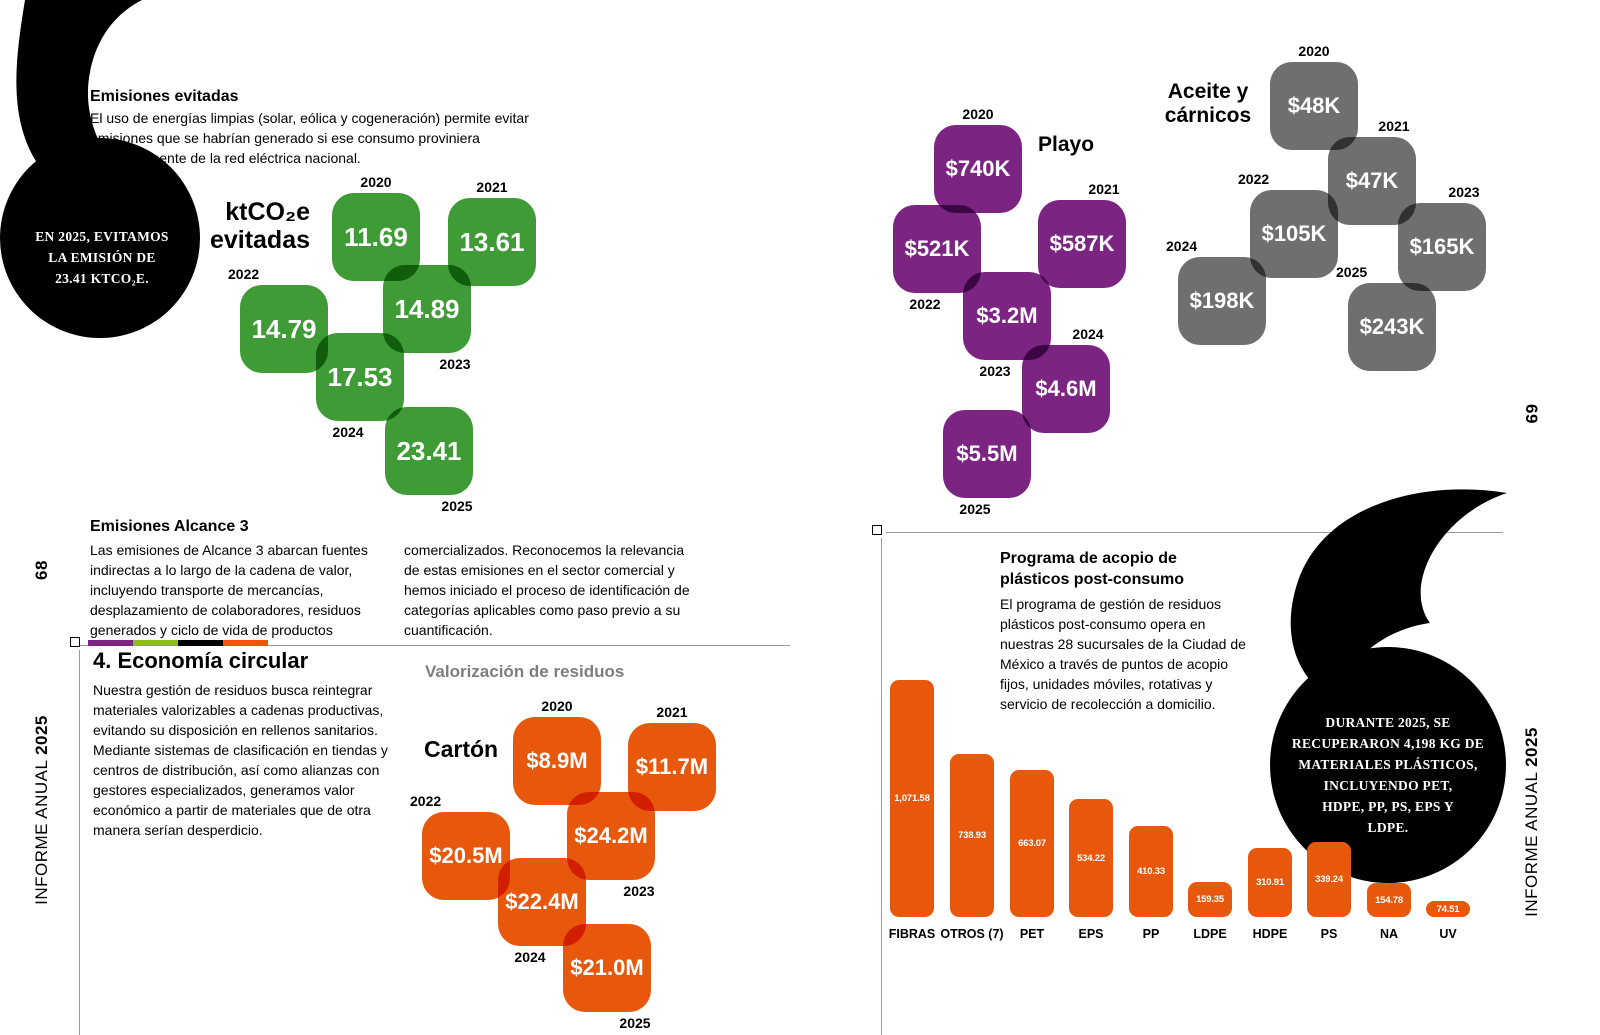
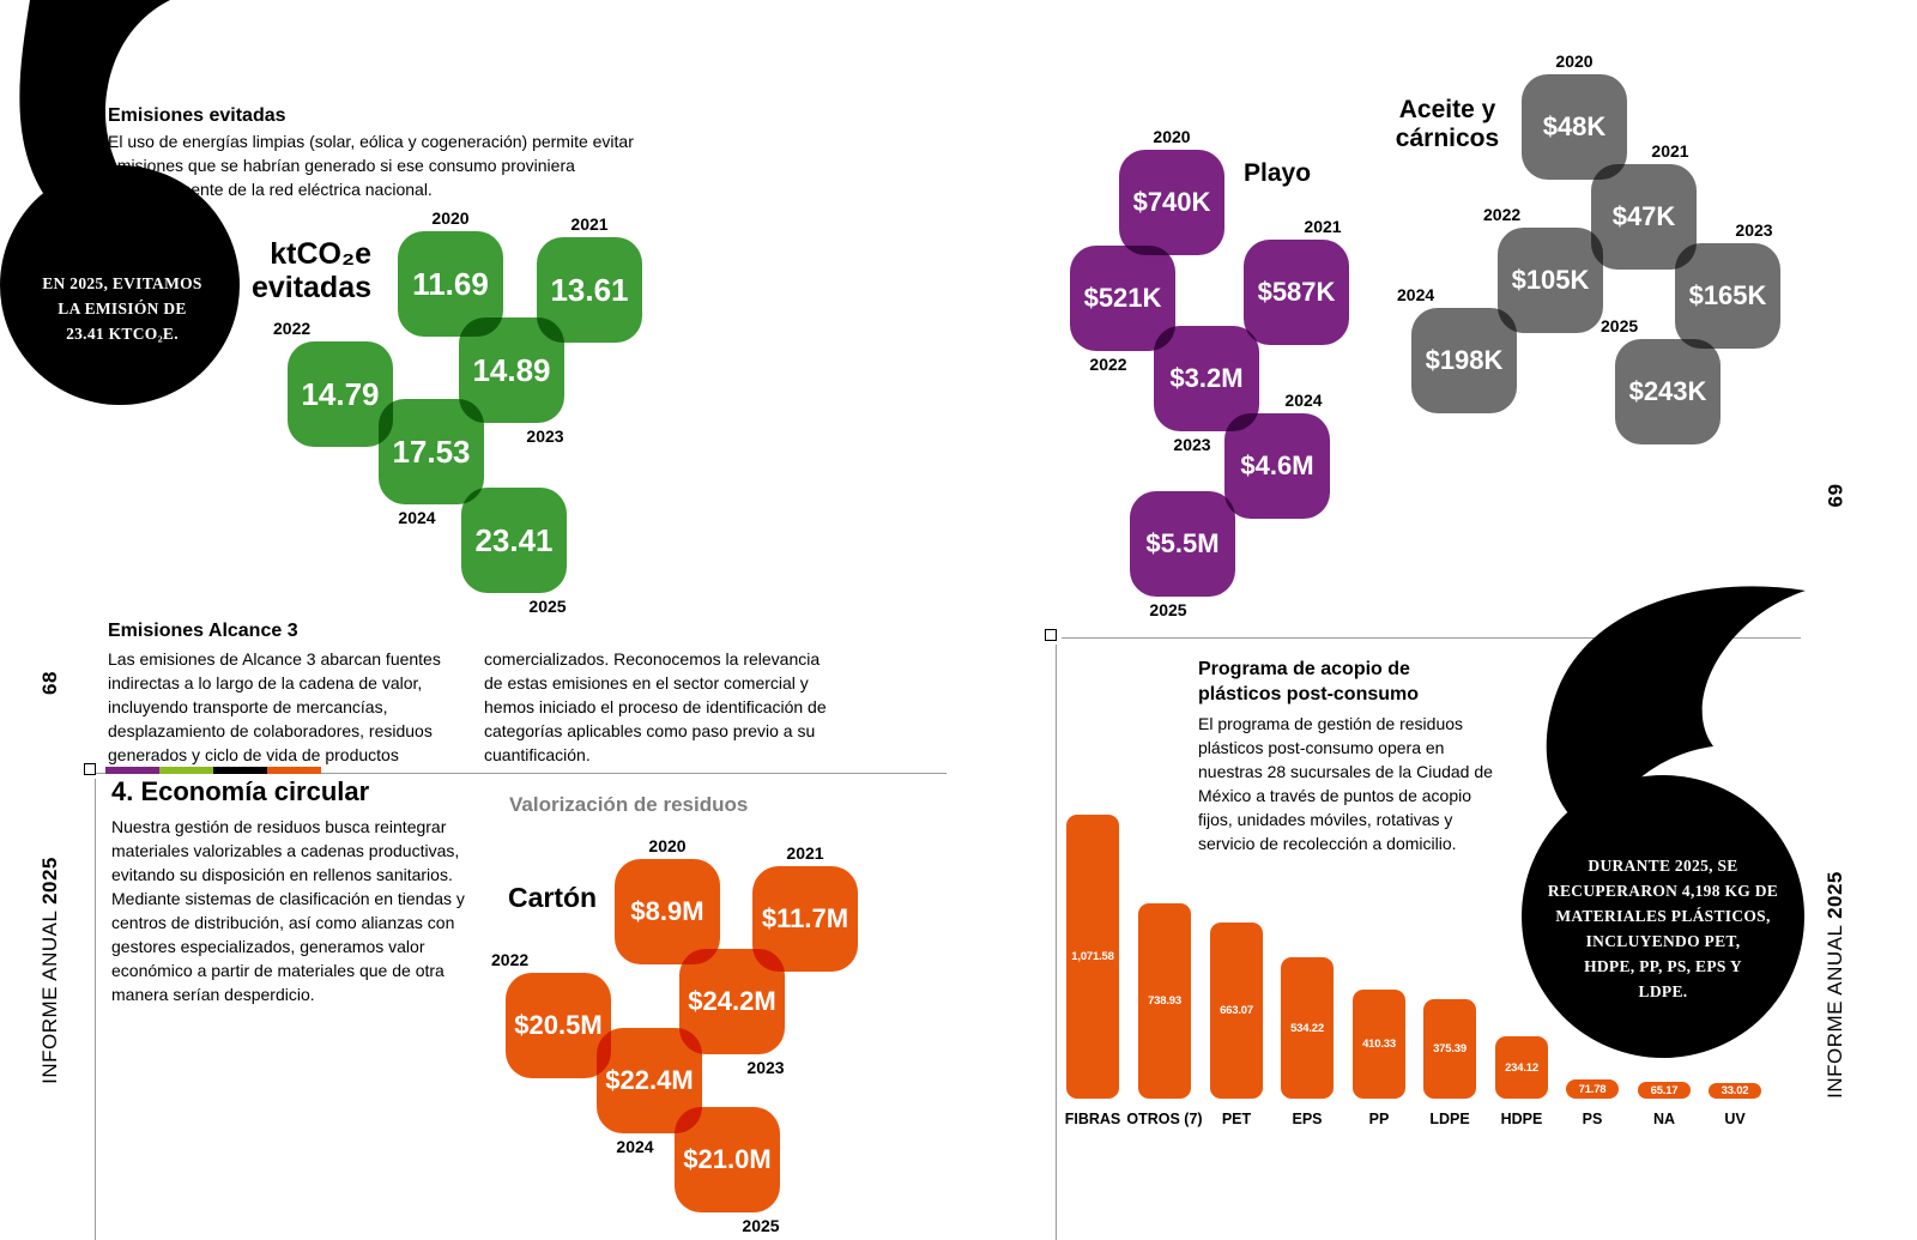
Programa de acopio de plásticos post-consumo/LDPE: 159.35 -> 375.39
Programa de acopio de plásticos post-consumo/HDPE: 310.91 -> 234.12
Programa de acopio de plásticos post-consumo/PS: 339.24 -> 71.78
Programa de acopio de plásticos post-consumo/NA: 154.78 -> 65.17
Programa de acopio de plásticos post-consumo/UV: 74.51 -> 33.02
